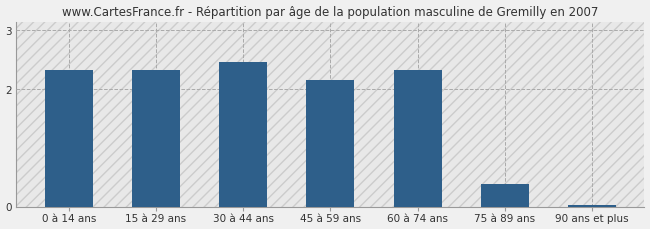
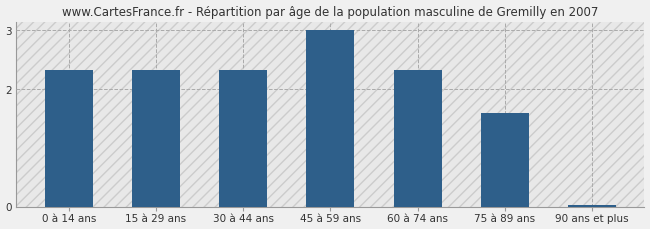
30 à 44 ans: 2.46 -> 2.33
45 à 59 ans: 2.16 -> 3.00
75 à 89 ans: 0.38 -> 1.60
